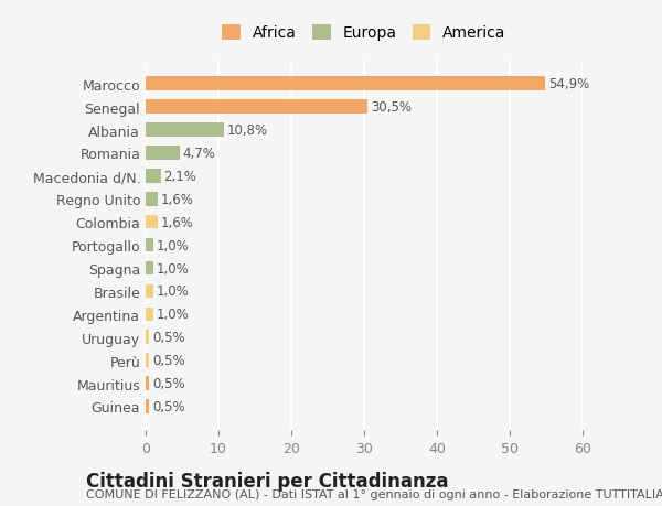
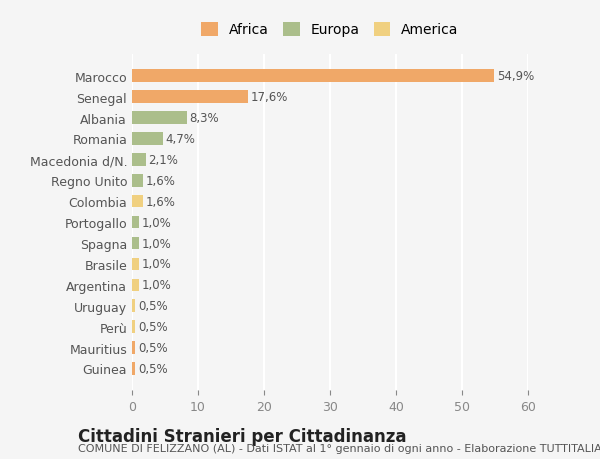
Senegal: 30,5% -> 17,6%
Albania: 10,8% -> 8,3%
